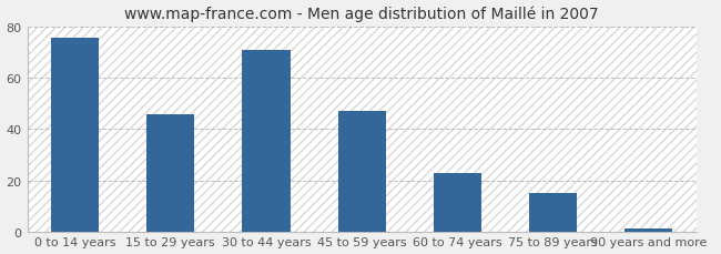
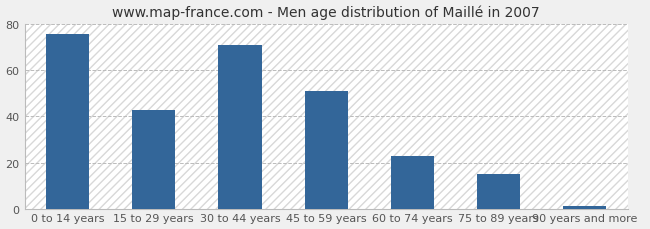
15 to 29 years: 46 -> 43
45 to 59 years: 47 -> 51
